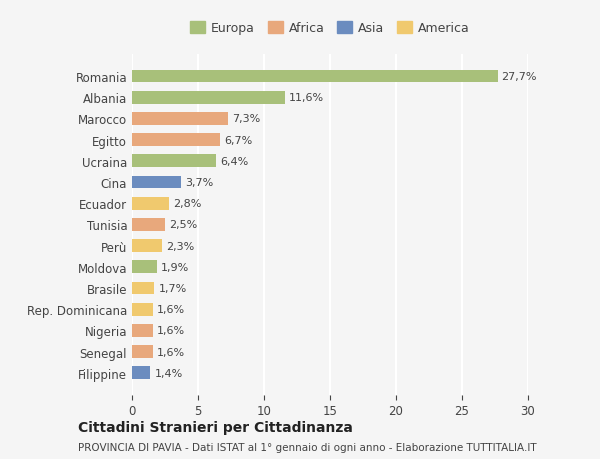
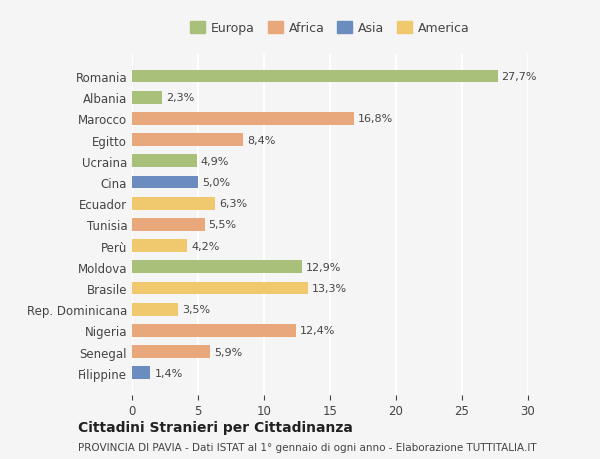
Albania: 11,6% -> 2,3%
Marocco: 7,3% -> 16,8%
Egitto: 6,7% -> 8,4%
Ucraina: 6,4% -> 4,9%
Cina: 3,7% -> 5,0%
Ecuador: 2,8% -> 6,3%
Tunisia: 2,5% -> 5,5%
Perù: 2,3% -> 4,2%
Moldova: 1,9% -> 12,9%
Brasile: 1,7% -> 13,3%
Rep. Dominicana: 1,6% -> 3,5%
Nigeria: 1,6% -> 12,4%
Senegal: 1,6% -> 5,9%
